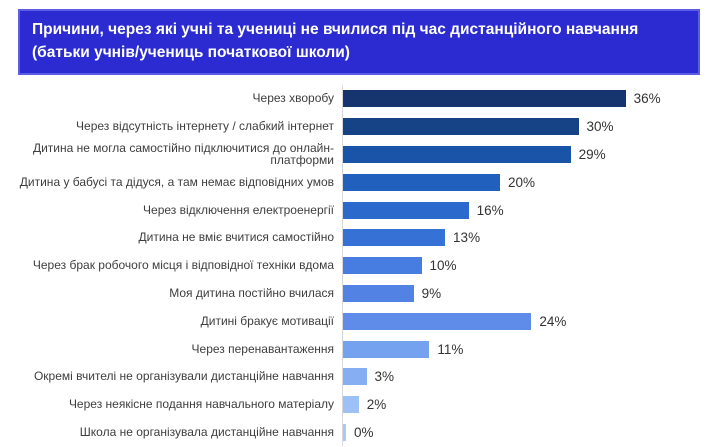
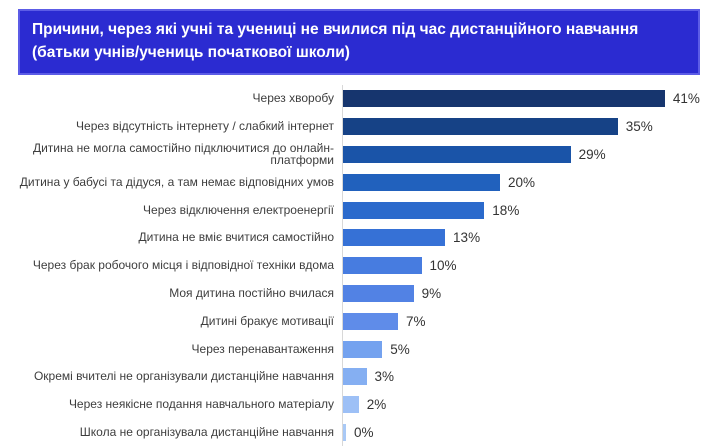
Через хворобу: 36% -> 41%
Через відсутність інтернету / слабкий інтернет: 30% -> 35%
Через відключення електроенергії: 16% -> 18%
Дитині бракує мотивації: 24% -> 7%
Через перенавантаження: 11% -> 5%
